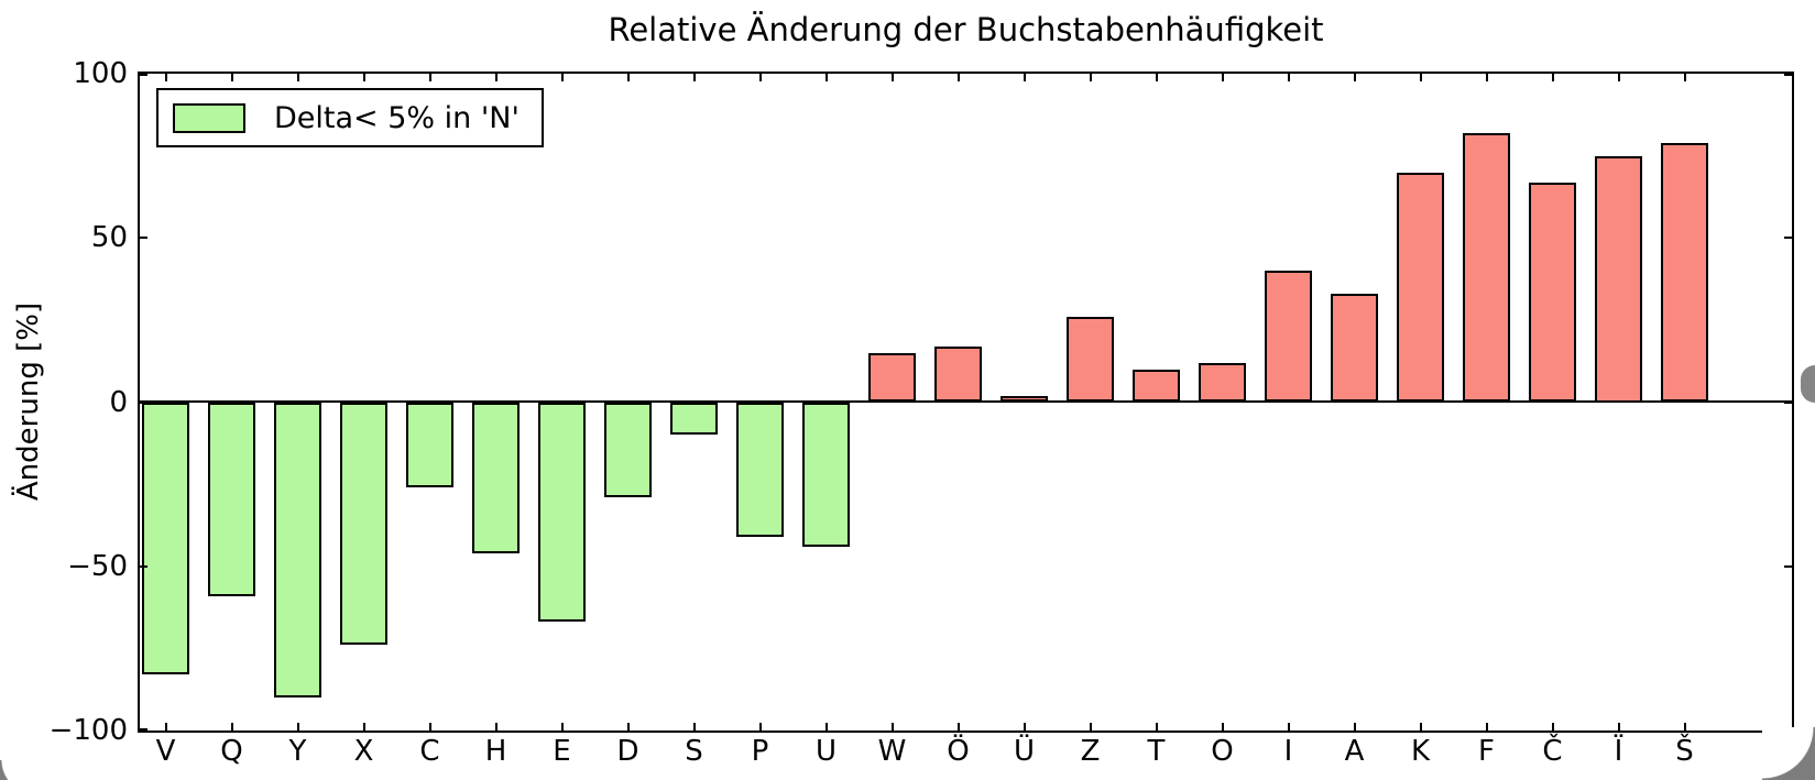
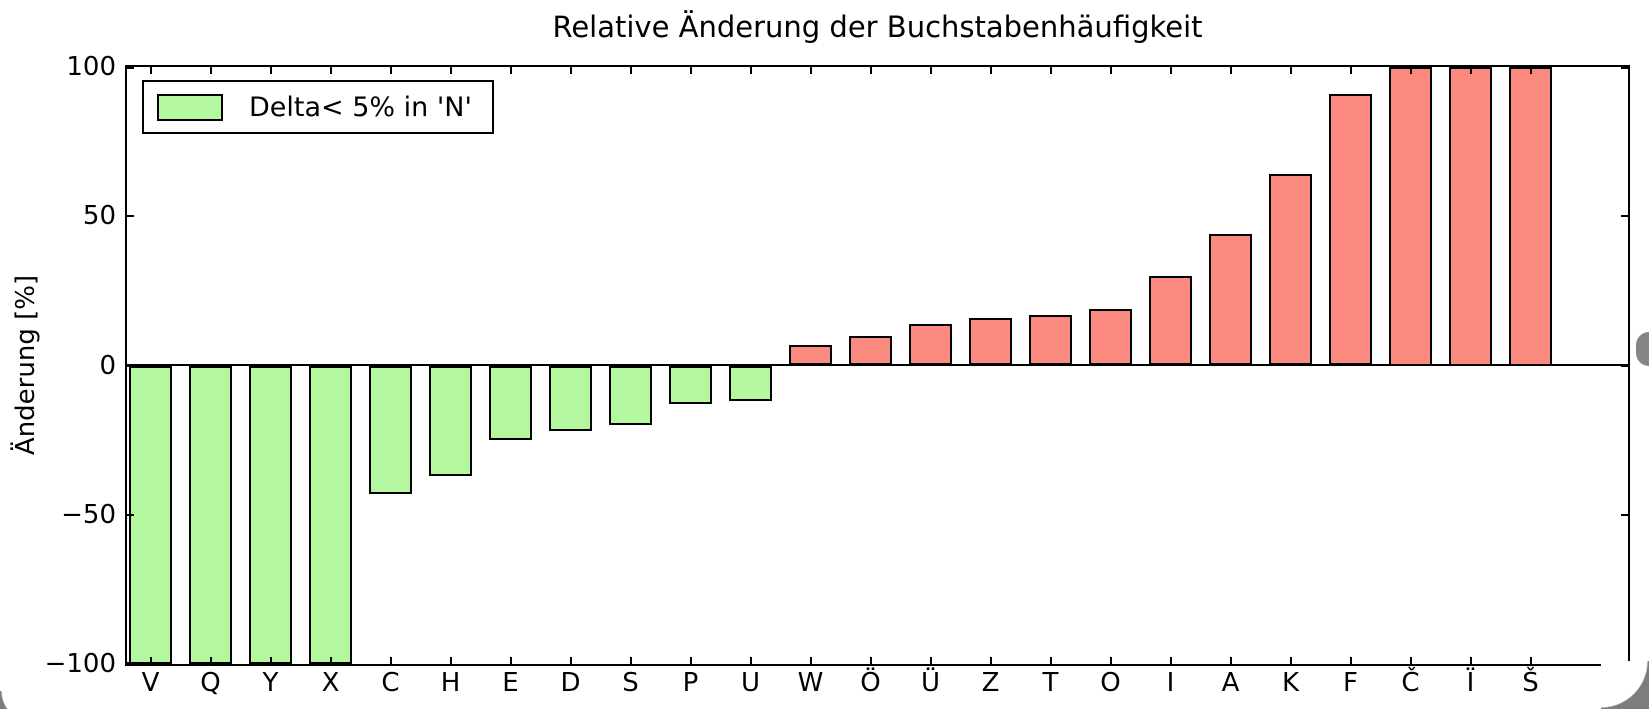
V: -83 -> -100
Q: -59 -> -100
Y: -90 -> -100
X: -74 -> -100
C: -26 -> -43
H: -46 -> -37
E: -67 -> -25
D: -29 -> -22
S: -10 -> -20
P: -41 -> -13
U: -44 -> -12
W: 15 -> 7
Ö: 17 -> 10
Ü: 2 -> 14
Z: 26 -> 16
T: 10 -> 17
O: 12 -> 19
I: 40 -> 30
A: 33 -> 44
K: 70 -> 64
F: 82 -> 91
Č: 67 -> 100
Ï: 75 -> 100
Š: 79 -> 100
